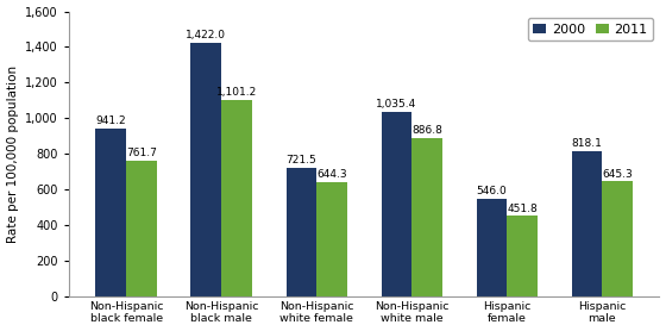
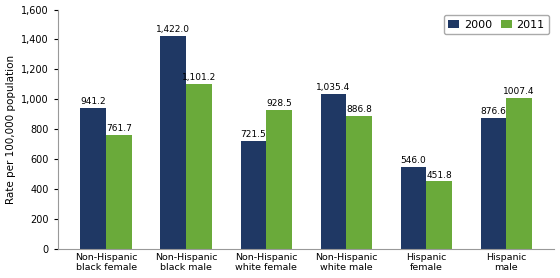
2011/Non-Hispanic white female: 644.3 -> 928.5
2000/Hispanic male: 818.1 -> 876.6
2011/Hispanic male: 645.3 -> 1007.4
